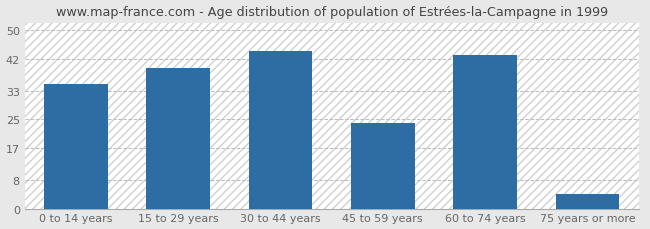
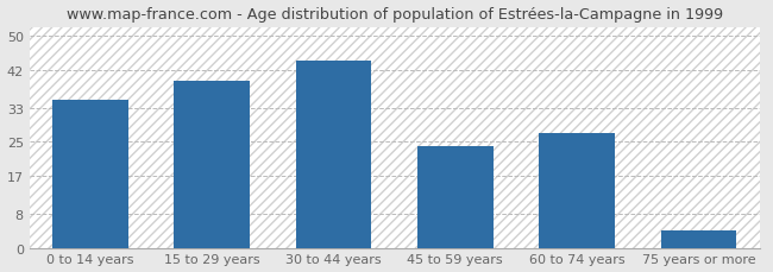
60 to 74 years: 43.0 -> 27.0
